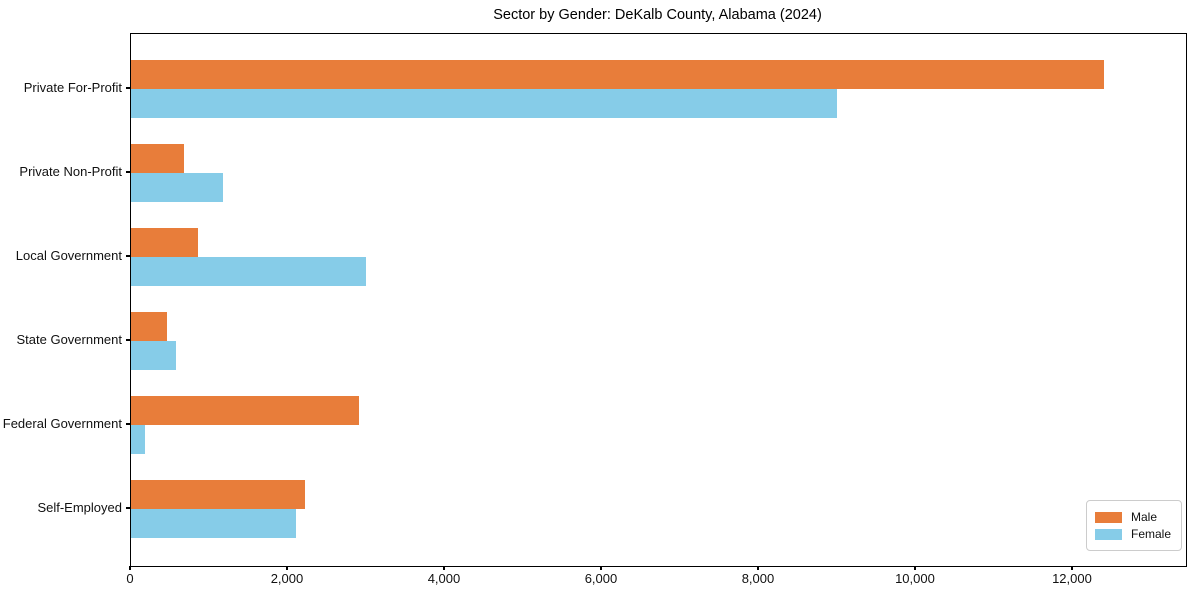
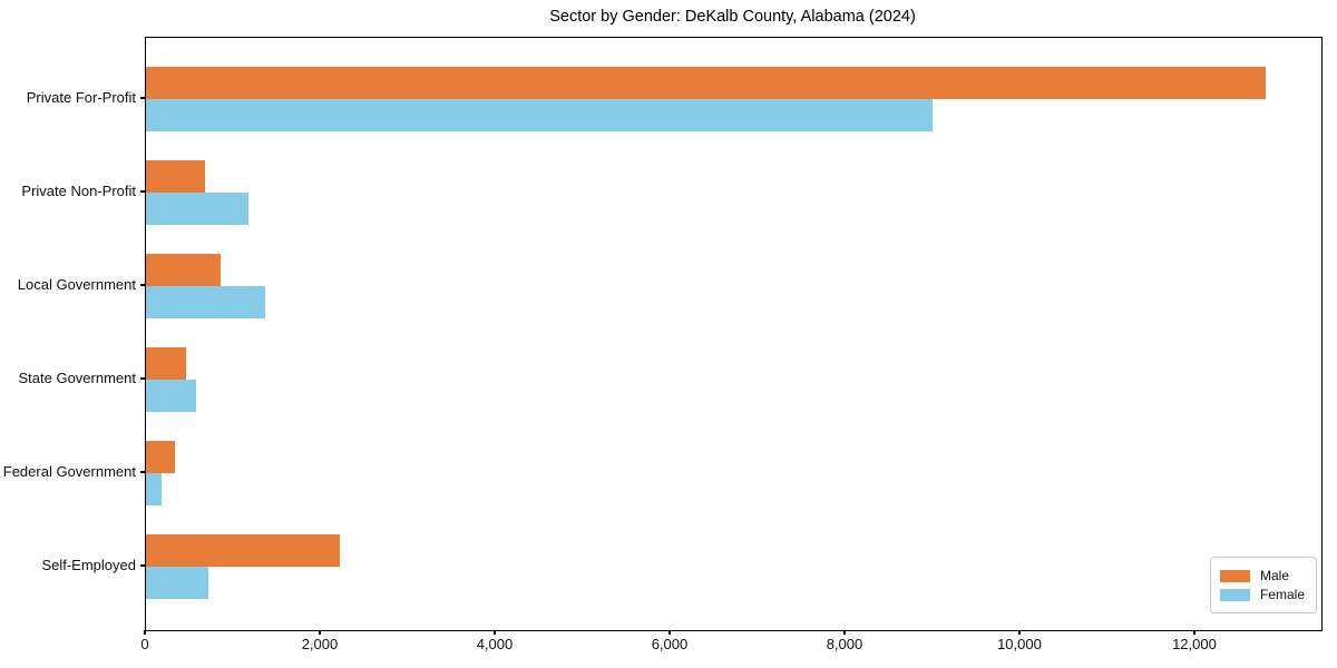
Male/Private For-Profit: 12400 -> 12800
Female/Local Government: 3000 -> 1400
Male/Federal Government: 2900 -> 300
Female/Self-Employed: 2100 -> 700
